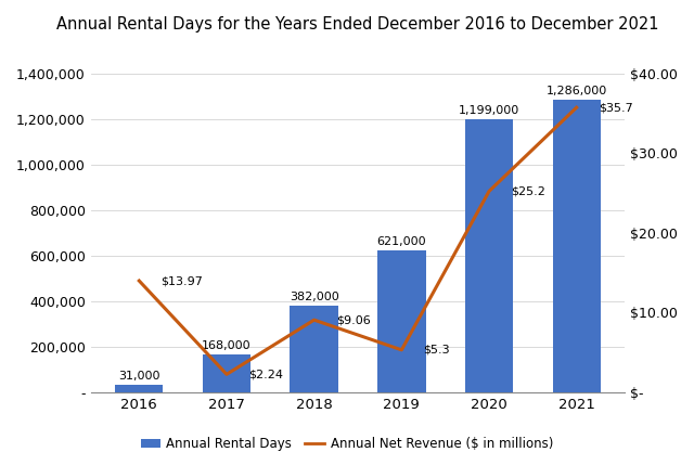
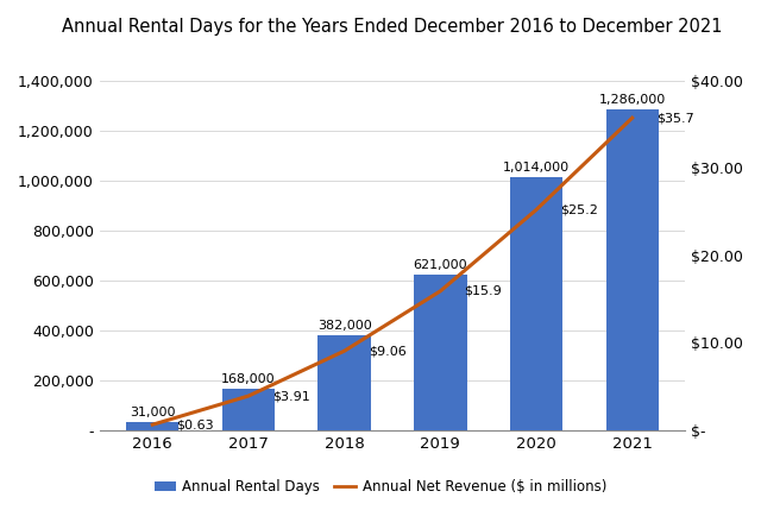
Annual Net Revenue ($ in millions)/2016: $13.97 -> $0.63
Annual Net Revenue ($ in millions)/2017: $2.24 -> $3.91
Annual Net Revenue ($ in millions)/2019: $5.3 -> $15.9
Annual Rental Days/2020: 1,199,000 -> 1,014,000
